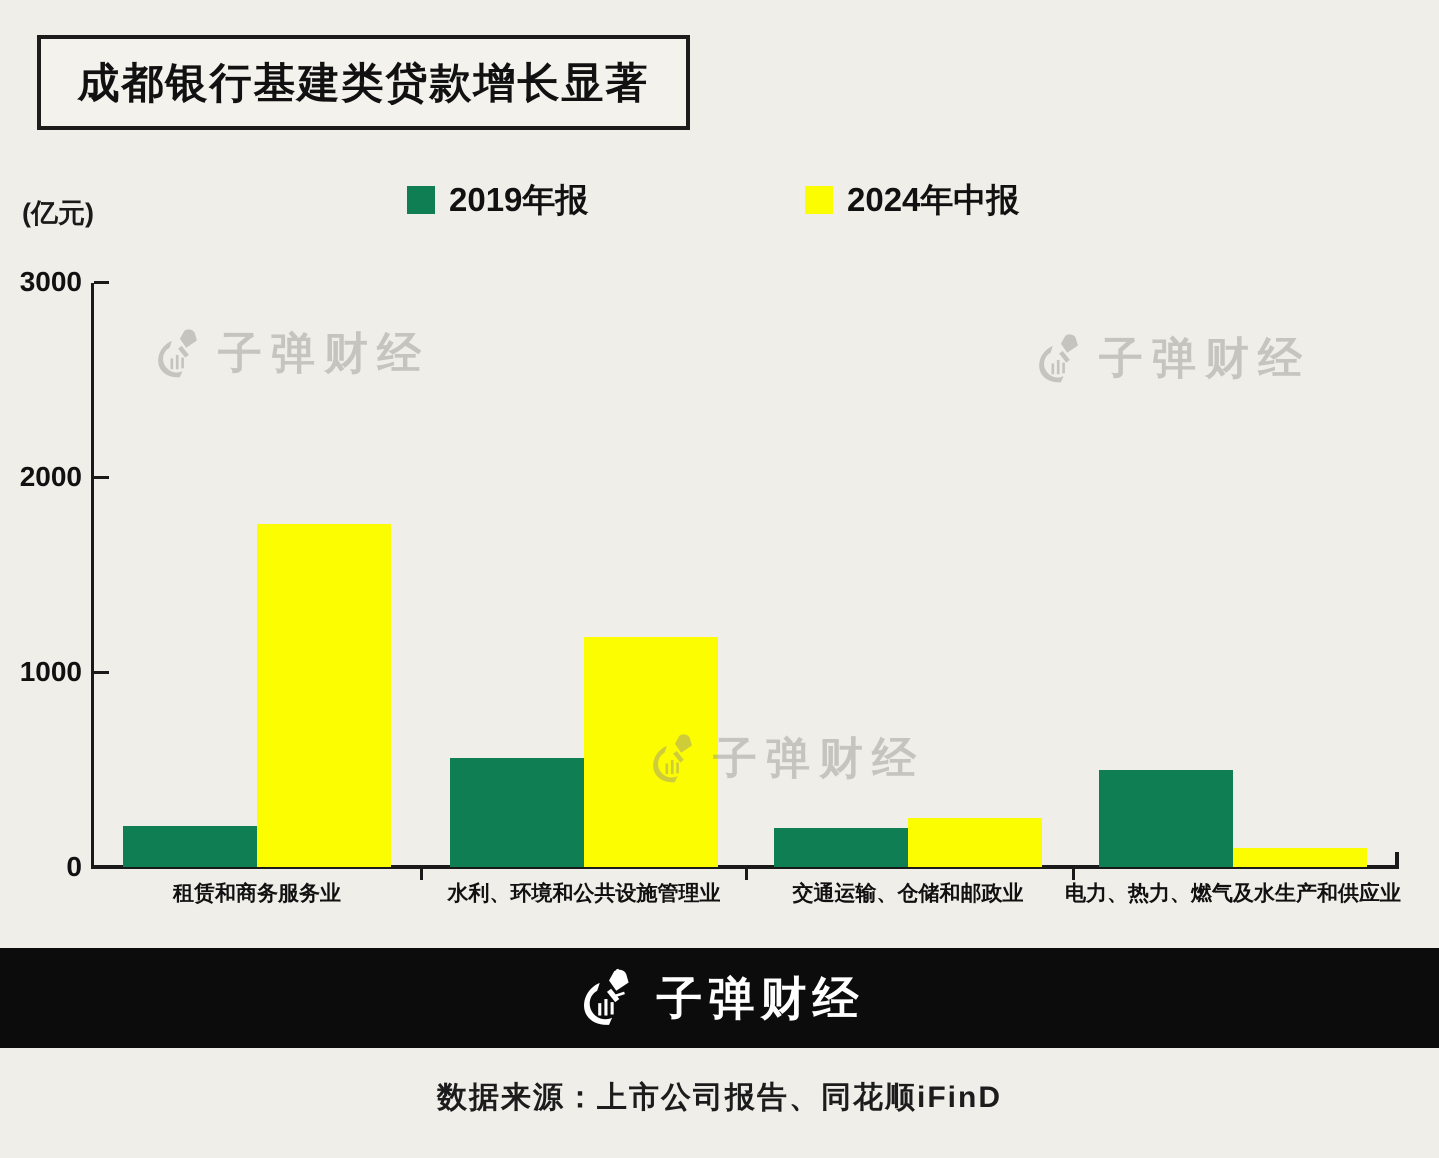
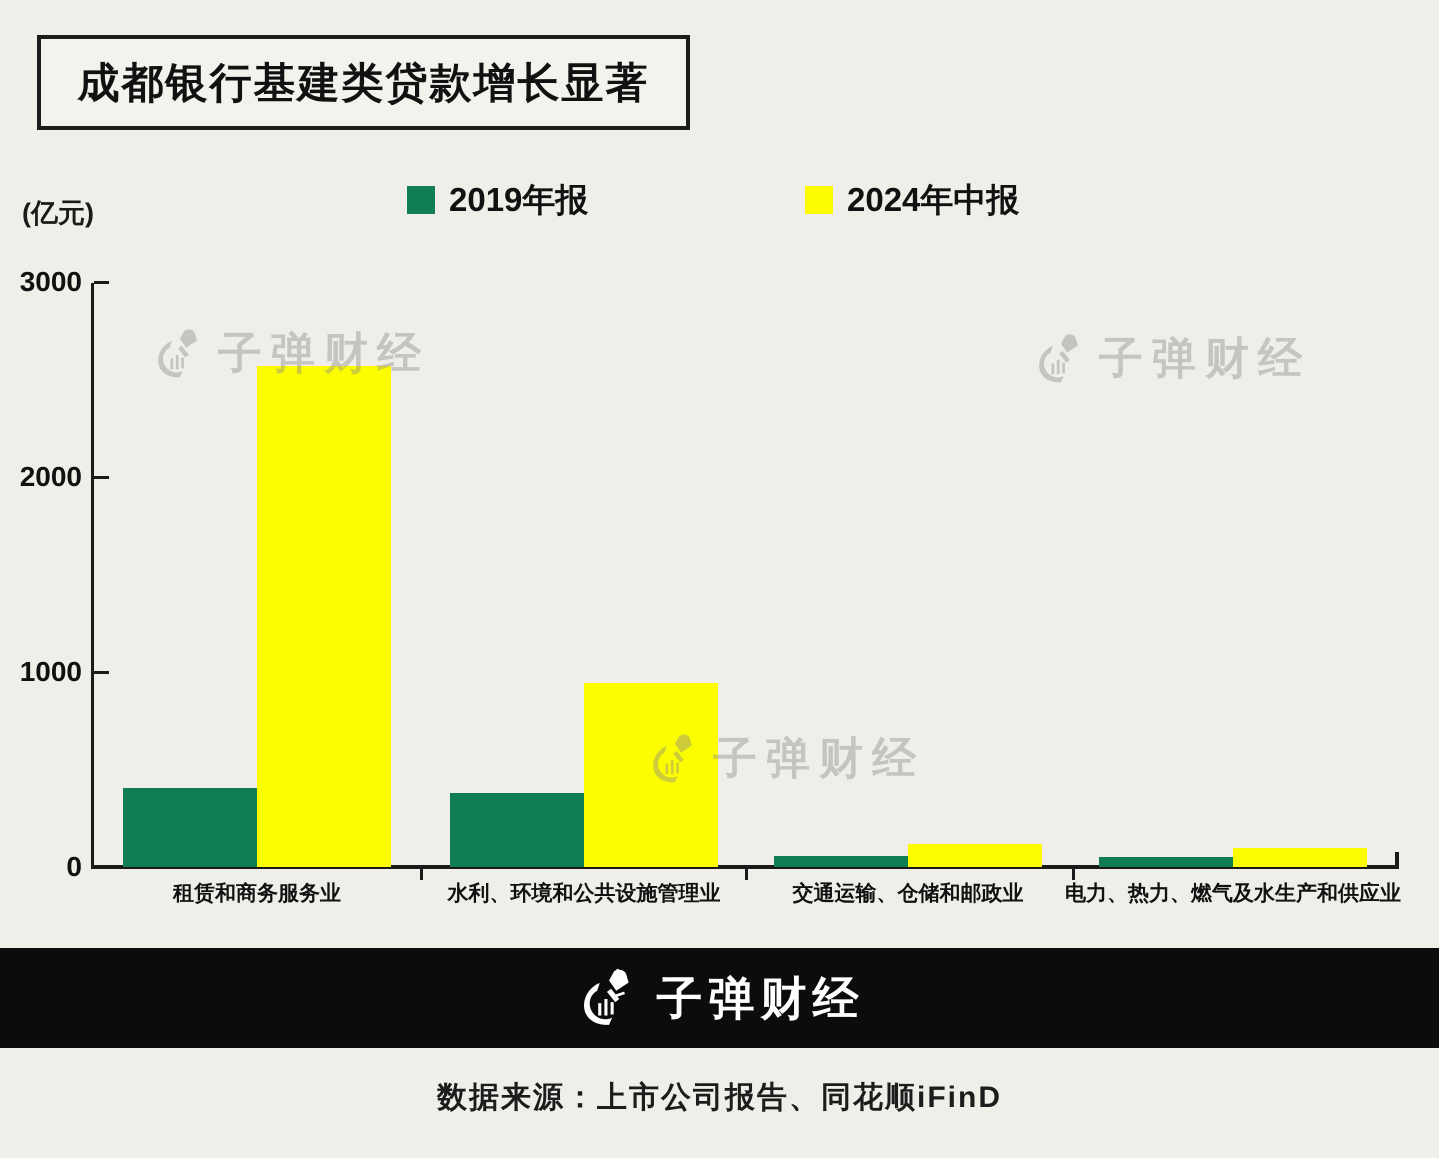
2019年报/租赁和商务服务业: 210 -> 400
2024年中报/租赁和商务服务业: 1760 -> 2570
2019年报/水利、环境和公共设施管理业: 560 -> 380
2024年中报/水利、环境和公共设施管理业: 1180 -> 940
2019年报/交通运输、仓储和邮政业: 200 -> 60
2024年中报/交通运输、仓储和邮政业: 250 -> 120
2019年报/电力、热力、燃气及水生产和供应业: 500 -> 50
